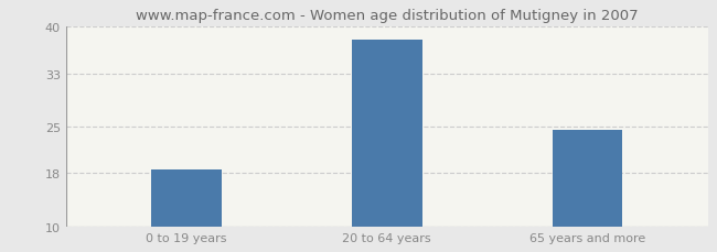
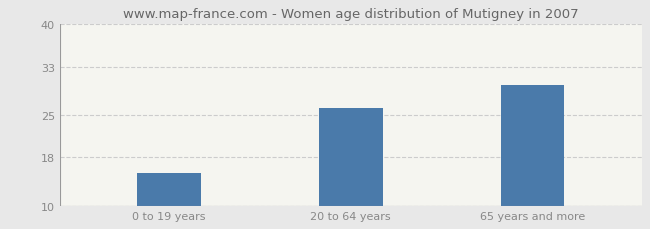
0 to 19 years: 18.5 -> 15.4
20 to 64 years: 38.0 -> 26.2
65 years and more: 24.5 -> 30.0
